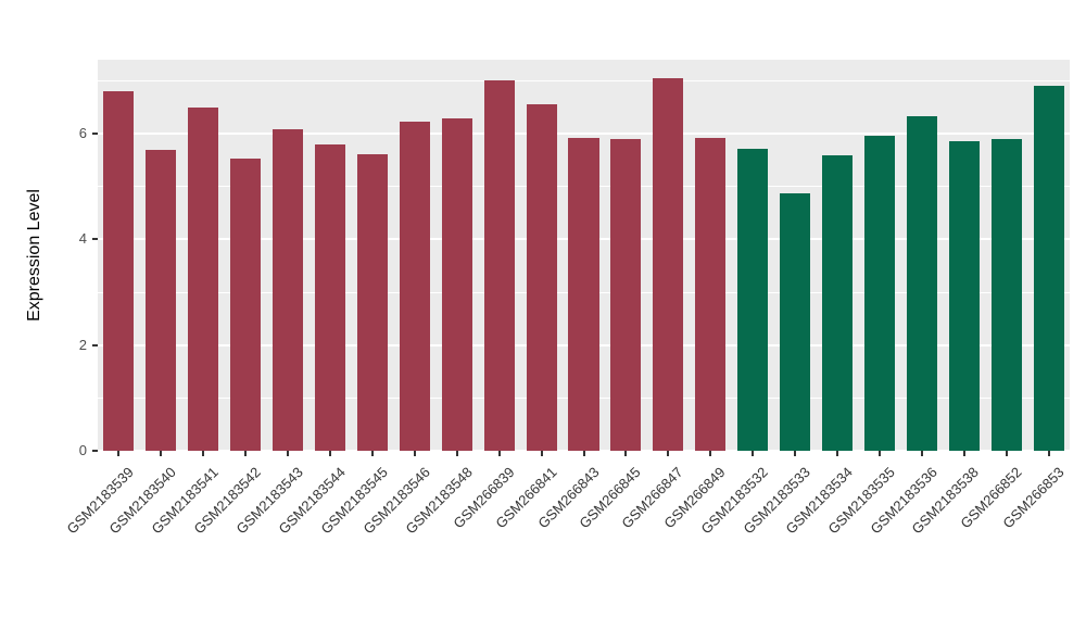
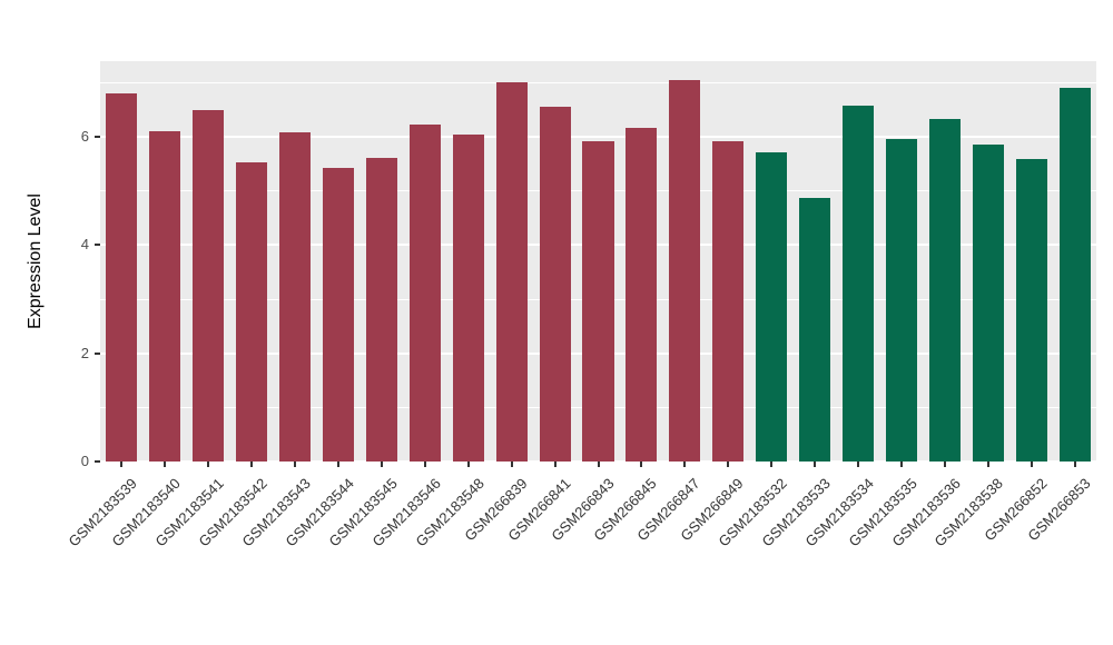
GSM2183540: 5.7 -> 6.1
GSM2183544: 5.8 -> 5.4
GSM2183548: 6.3 -> 6.0
GSM266845: 5.9 -> 6.2
GSM2183534: 5.6 -> 6.6
GSM266852: 5.9 -> 5.6
